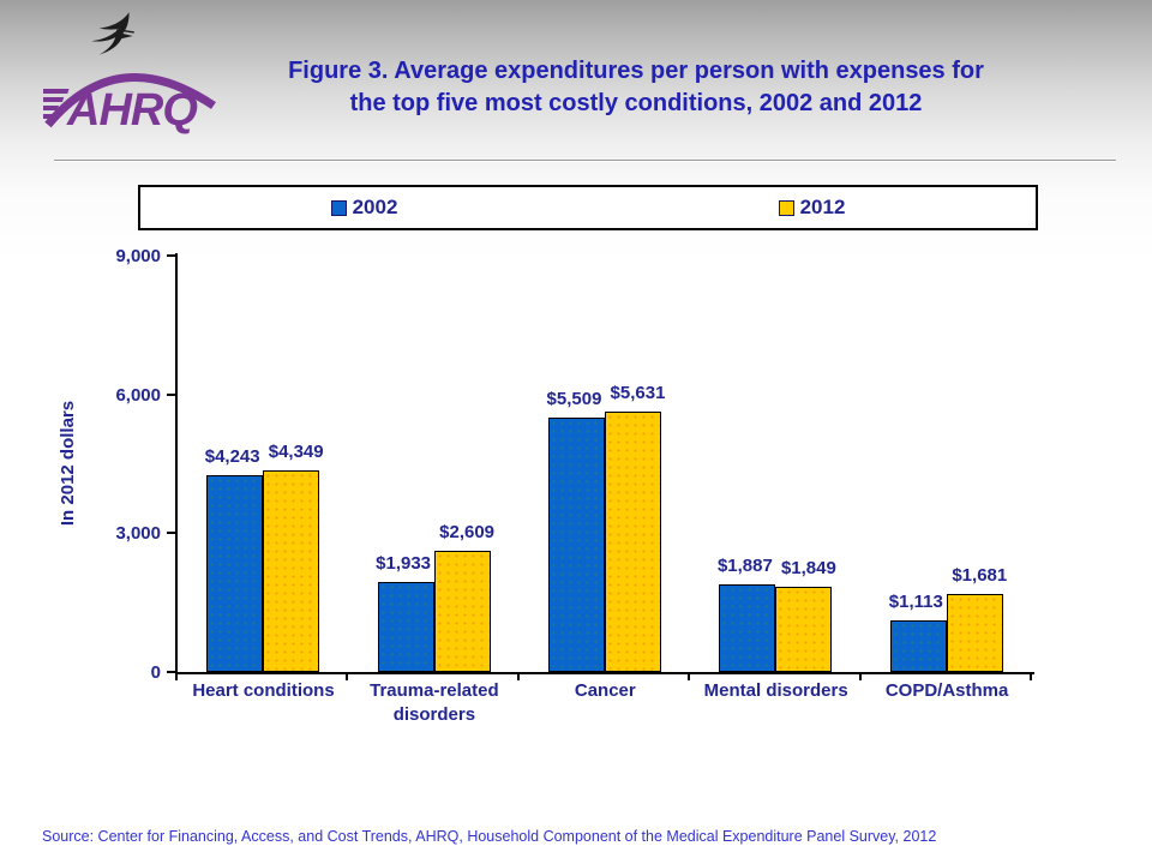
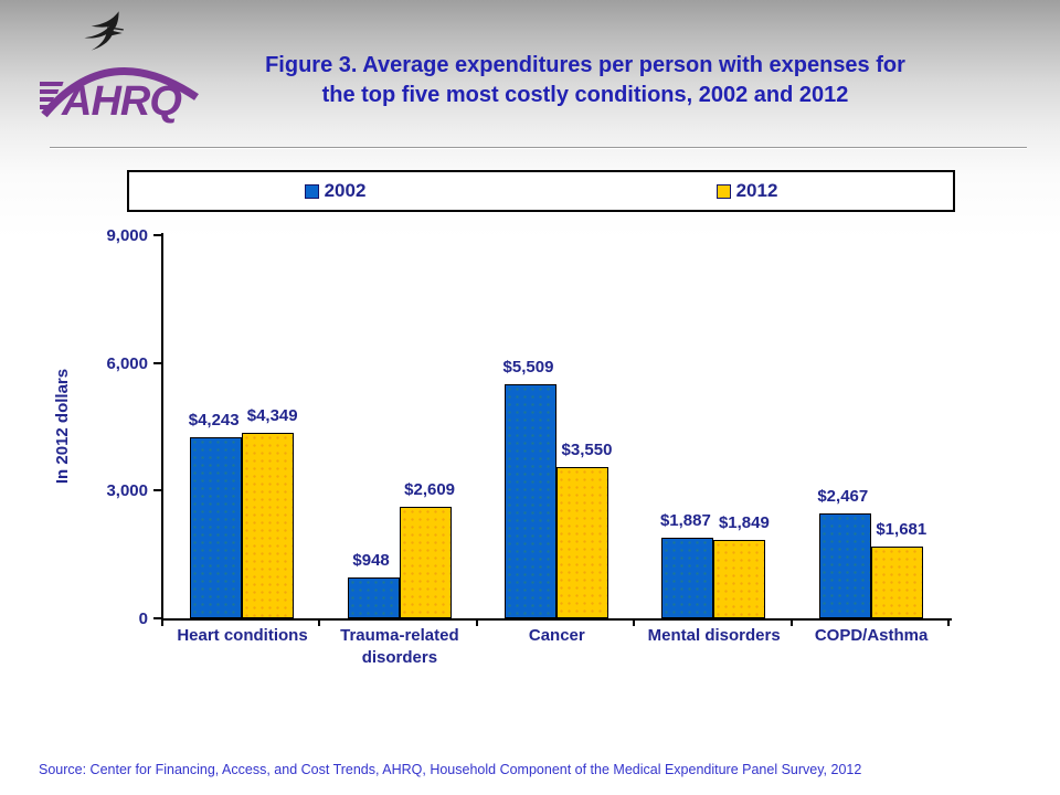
2002/Trauma-related disorders: $1,933 -> $948
2012/Cancer: $5,631 -> $3,550
2002/COPD/Asthma: $1,113 -> $2,467
